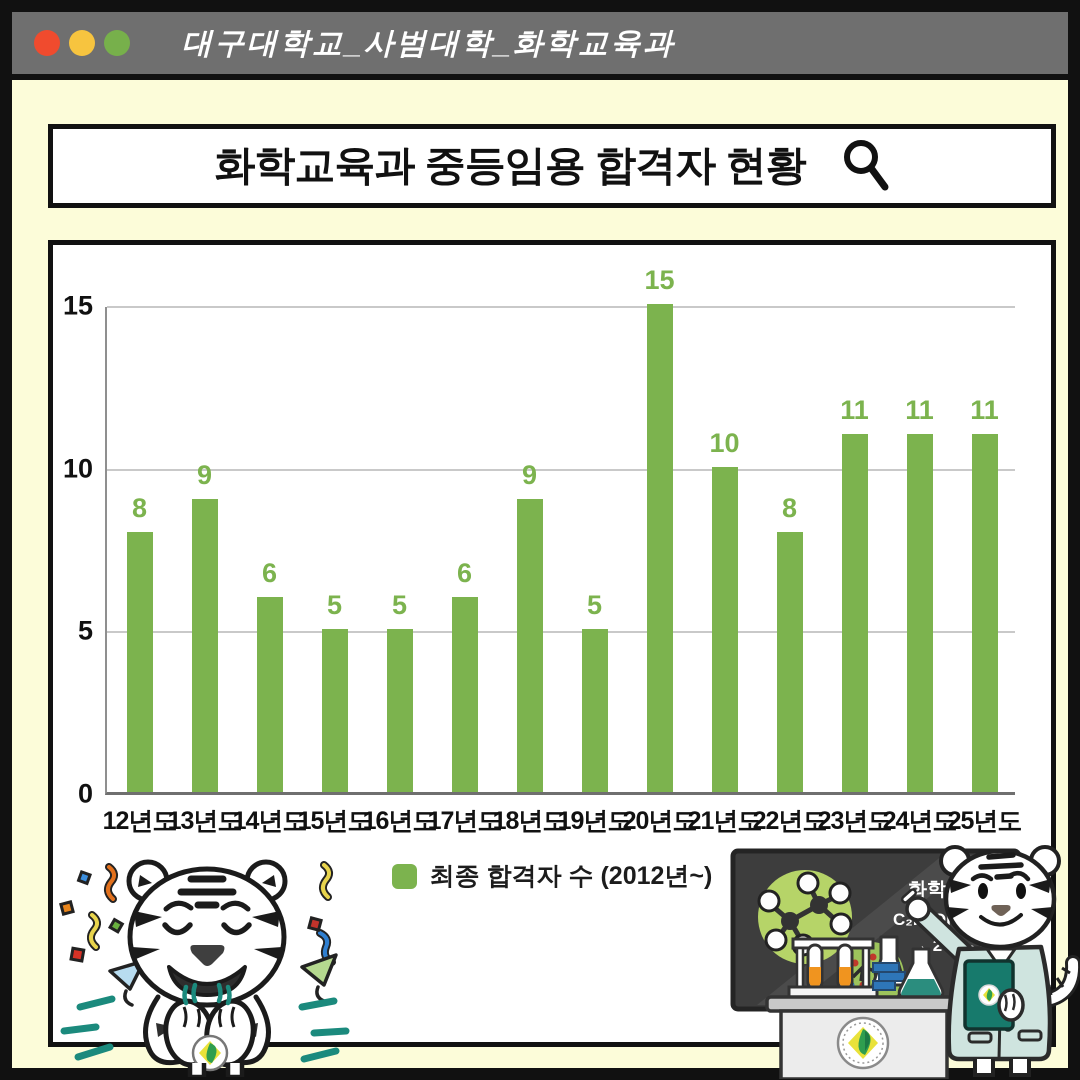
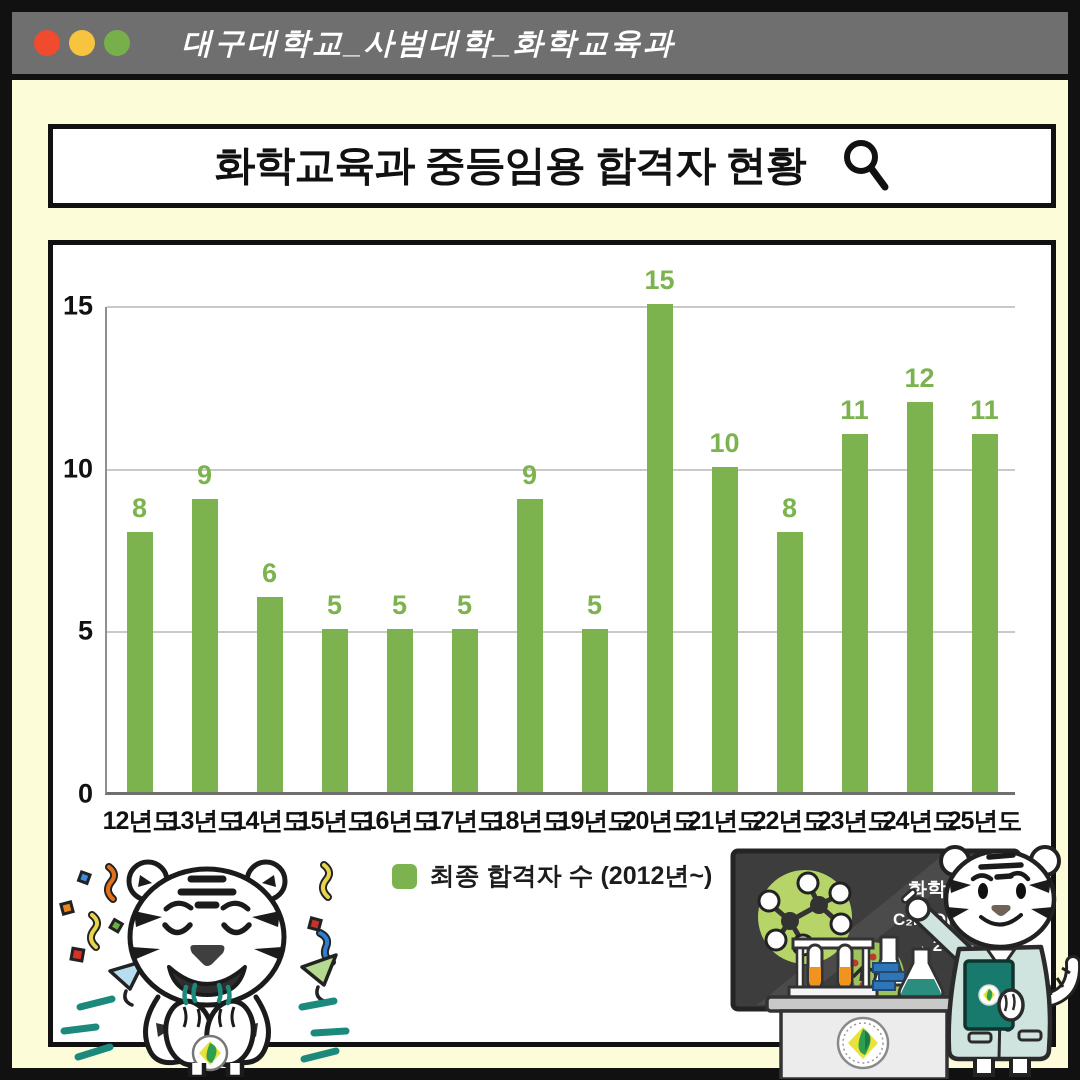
17년도: 6 -> 5
24년도: 11 -> 12
